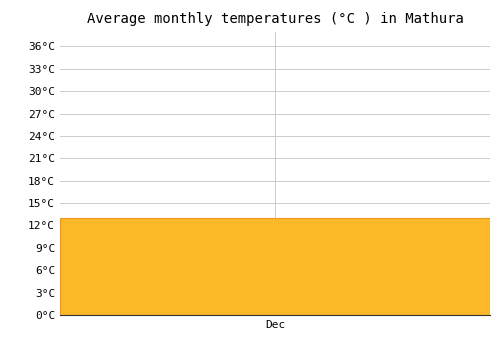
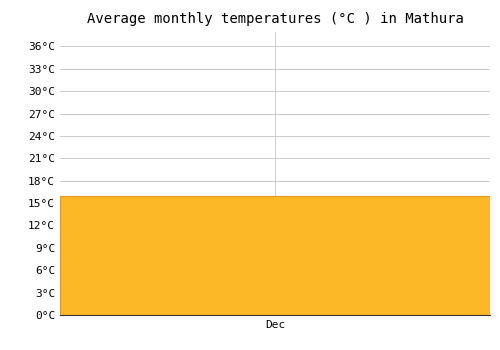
Dec: 13.0°C -> 16.0°C
